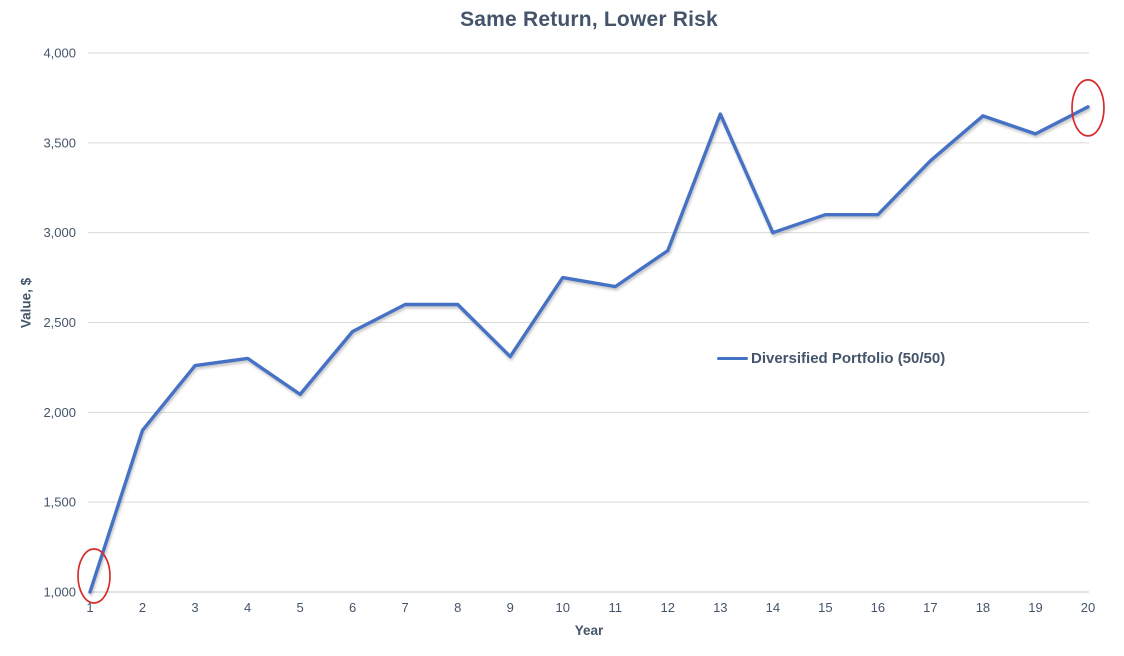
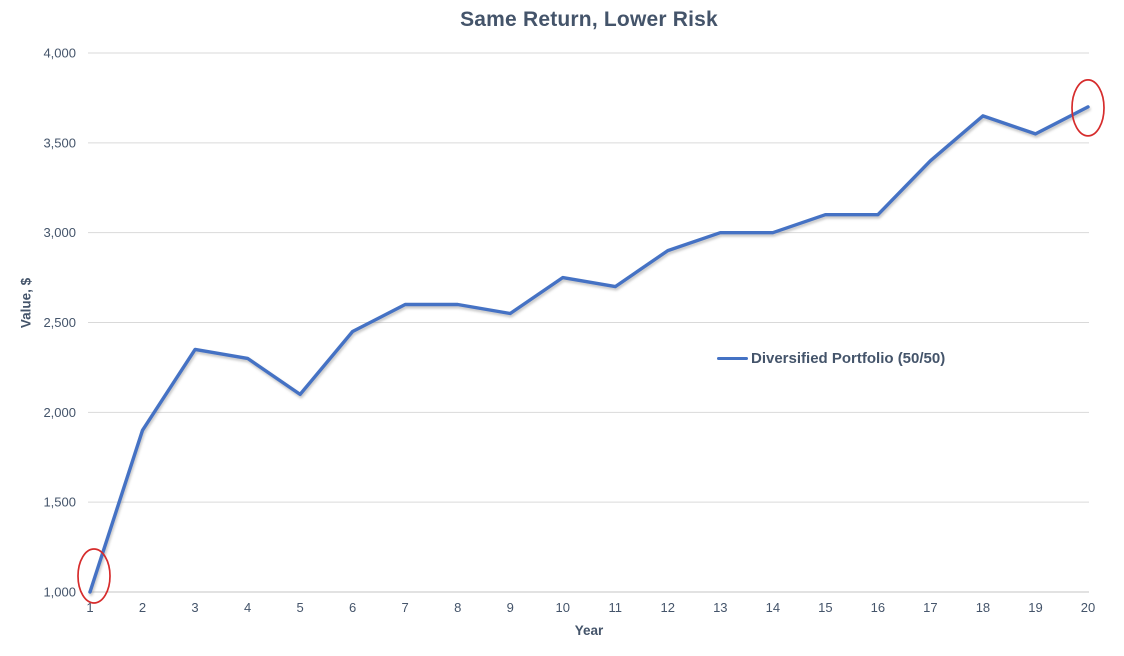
3: 2260 -> 2350
9: 2310 -> 2550
13: 3660 -> 3000
